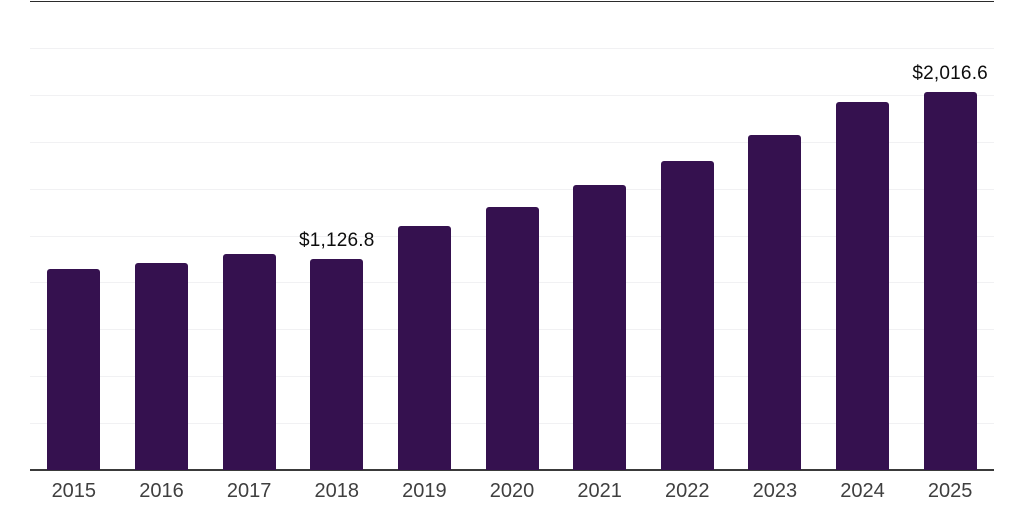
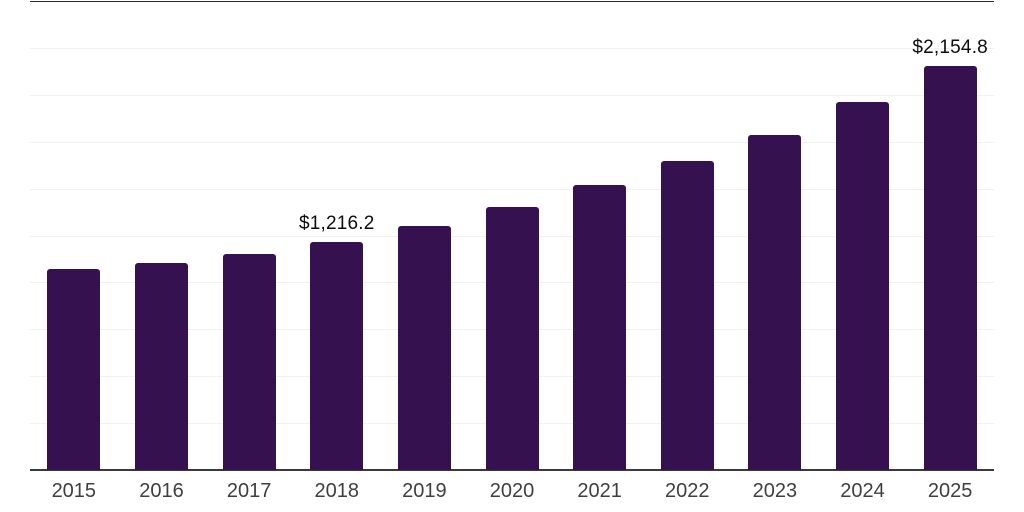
2018: $1,126.8 -> $1,216.2
2025: $2,016.6 -> $2,154.8
